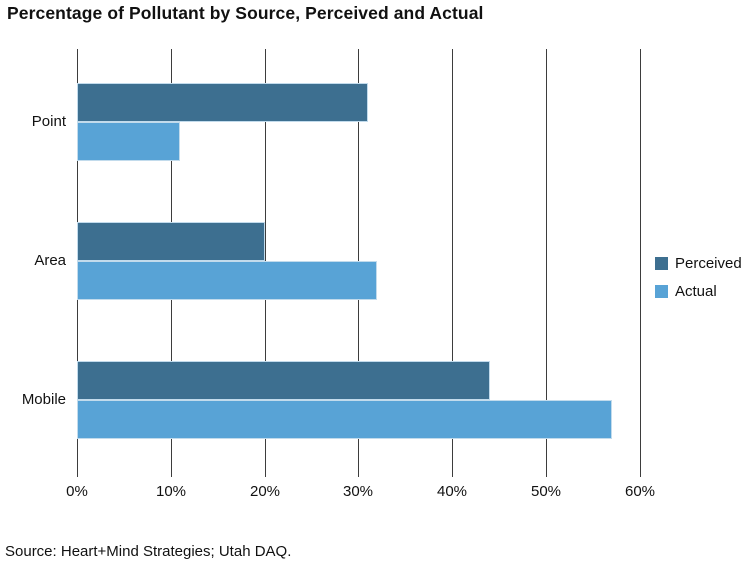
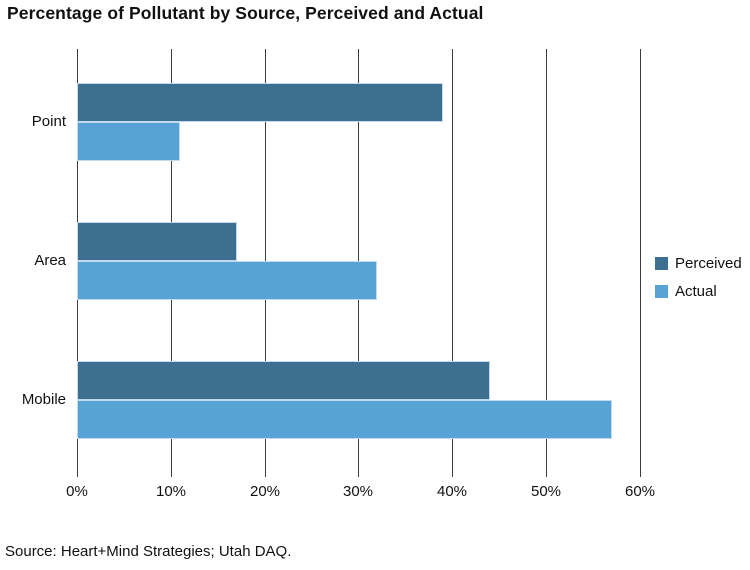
Perceived/Point: 31% -> 39%
Perceived/Area: 20% -> 17%
